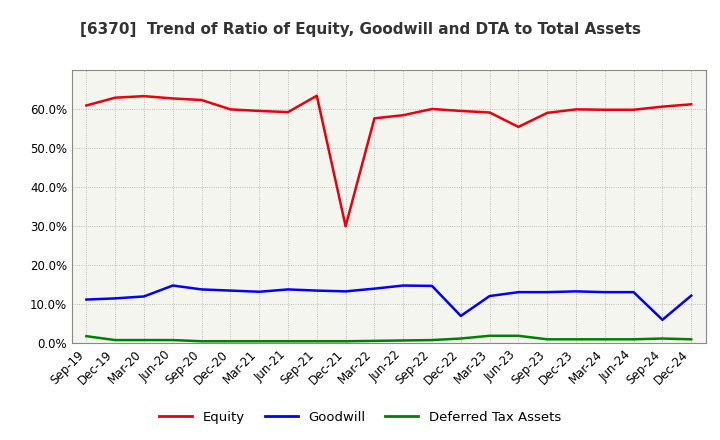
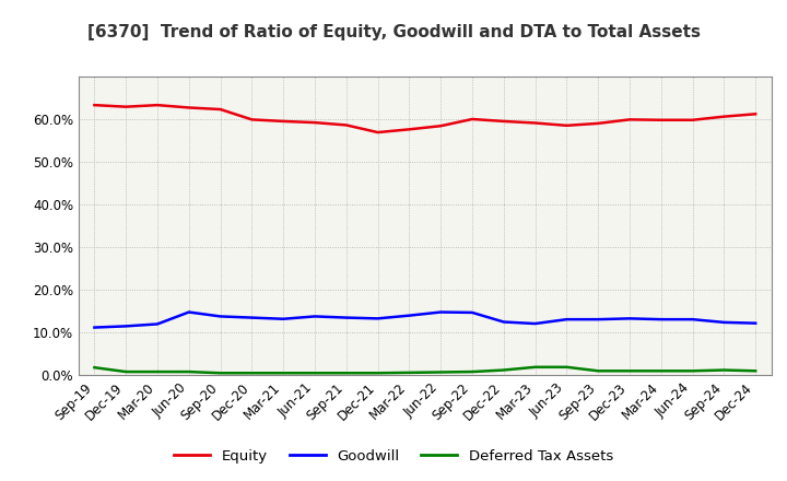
Equity/Sep-19: 61.0% -> 63.4%
Equity/Sep-21: 63.5% -> 58.7%
Equity/Dec-21: 30.0% -> 57.0%
Goodwill/Dec-22: 7.0% -> 12.5%
Equity/Jun-23: 55.5% -> 58.6%
Goodwill/Sep-24: 6.0% -> 12.4%
